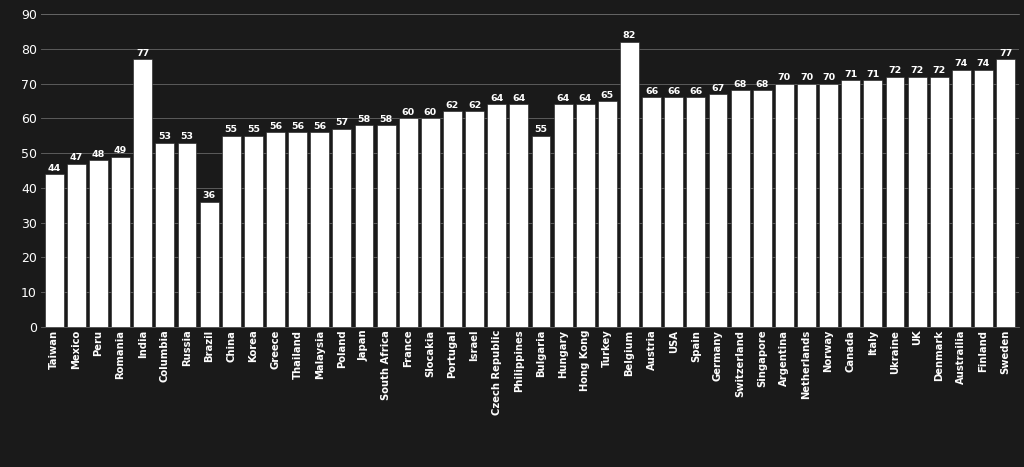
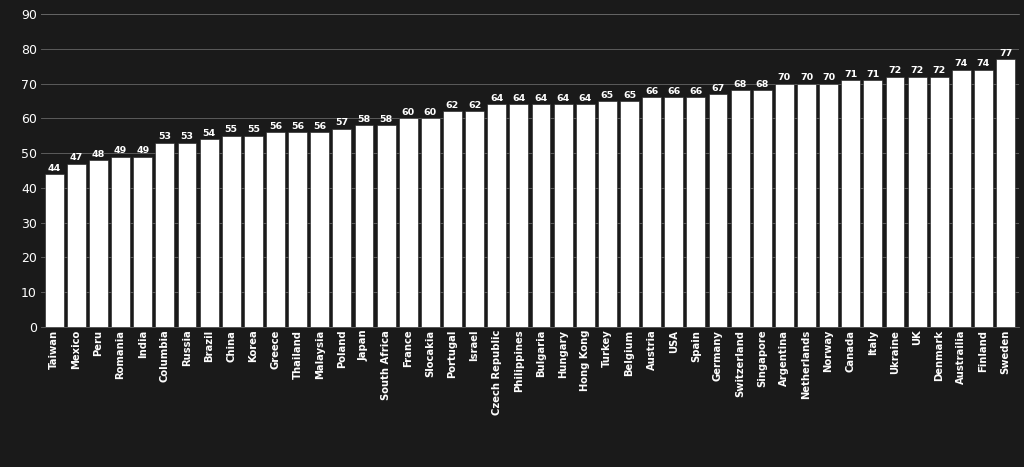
India: 77 -> 49
Brazil: 36 -> 54
Bulgaria: 55 -> 64
Belgium: 82 -> 65
